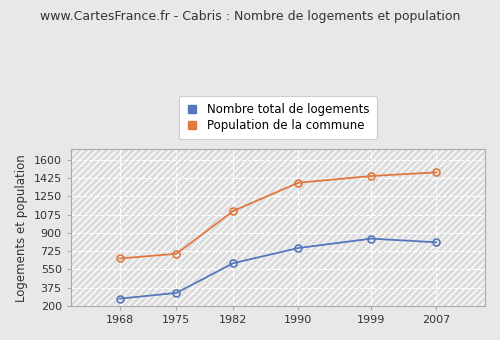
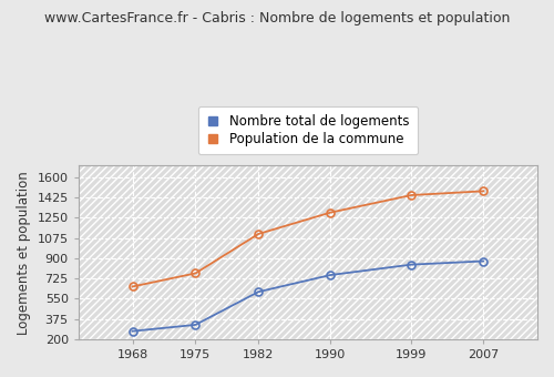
Population de la commune/1975: 700 -> 770
Population de la commune/1990: 1380 -> 1300
Nombre total de logements/2007: 810 -> 880
